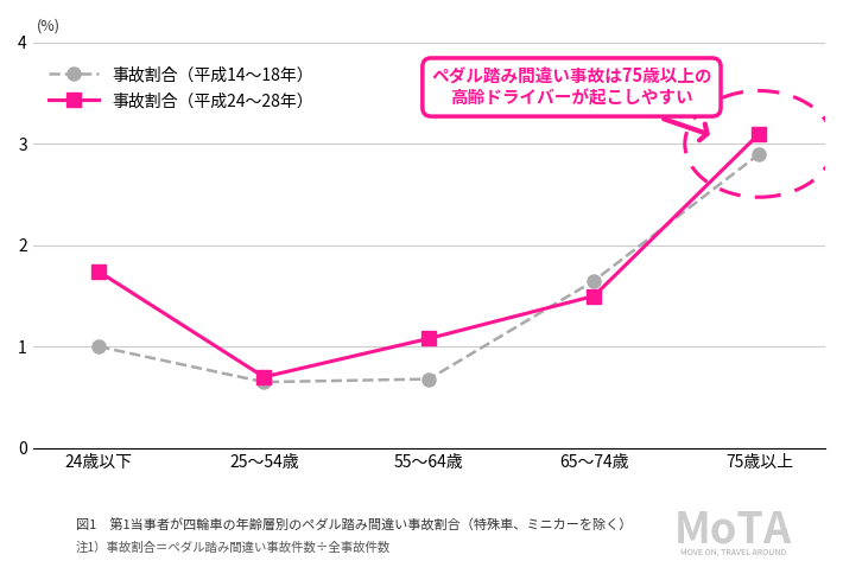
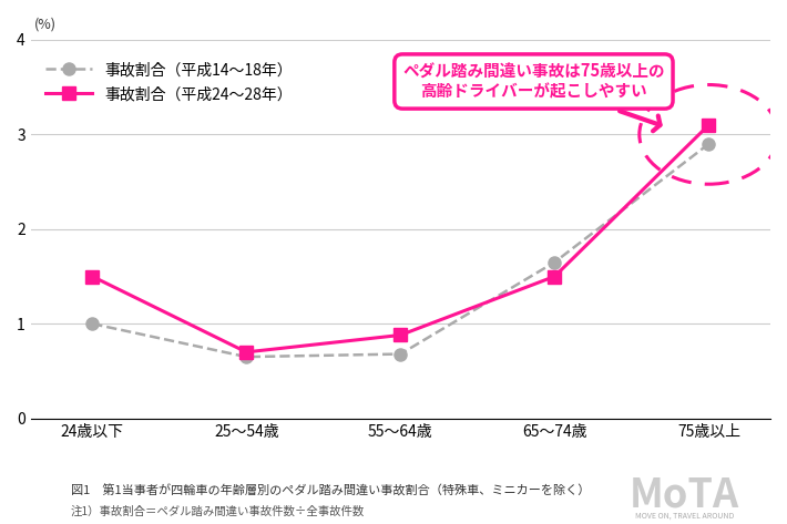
事故割合（平成24〜28年）/24歳以下: 1.74 -> 1.50
事故割合（平成24〜28年）/55〜64歳: 1.08 -> 0.88
